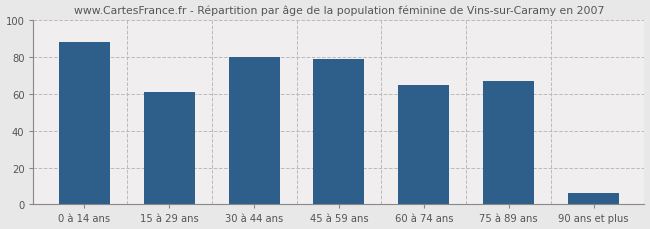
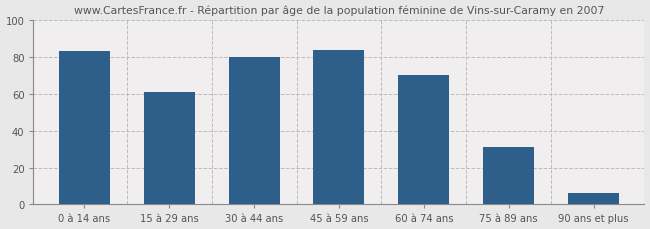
0 à 14 ans: 88 -> 83
45 à 59 ans: 79 -> 84
60 à 74 ans: 65 -> 70
75 à 89 ans: 67 -> 31
